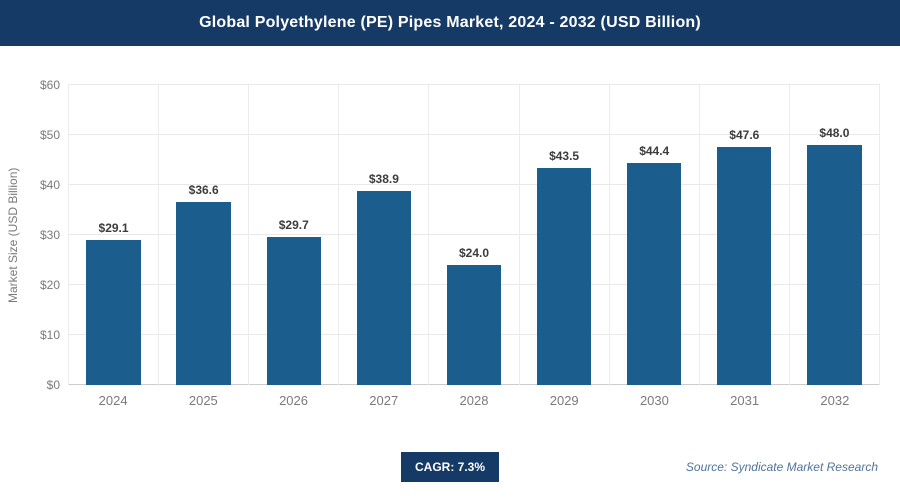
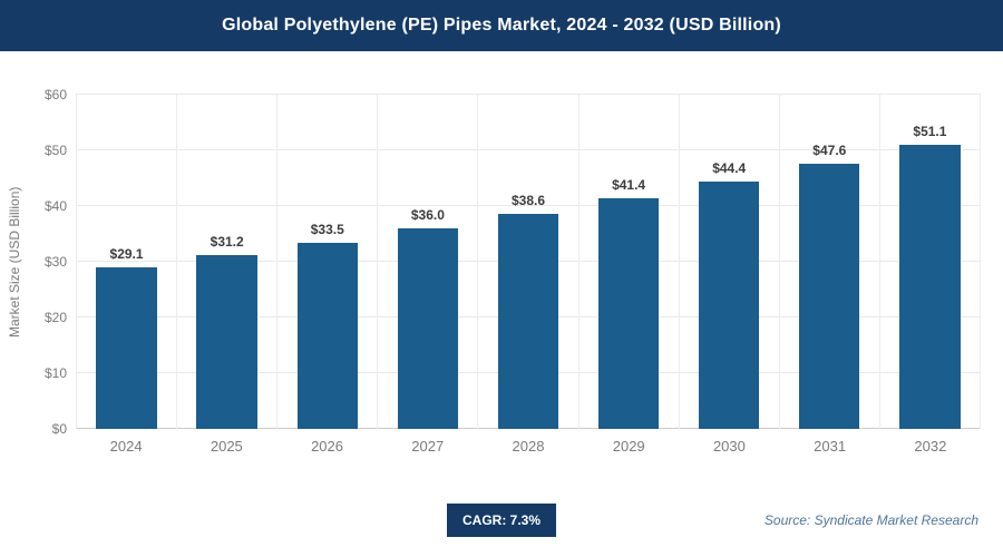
2025: $36.6 -> $31.2
2026: $29.7 -> $33.5
2027: $38.9 -> $36.0
2028: $24.0 -> $38.6
2029: $43.5 -> $41.4
2032: $48.0 -> $51.1
